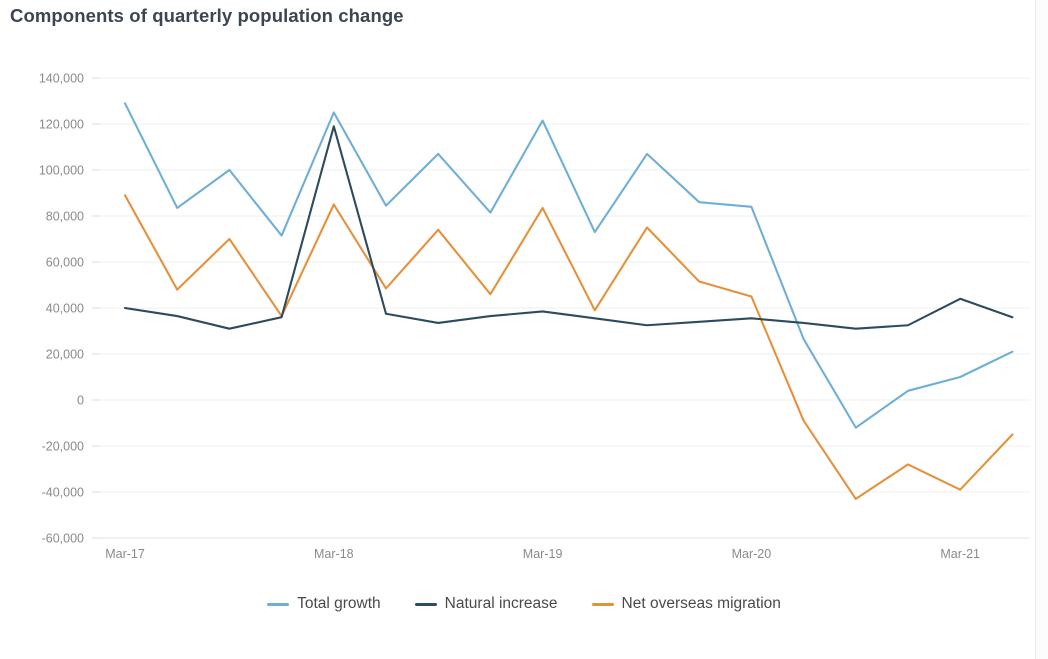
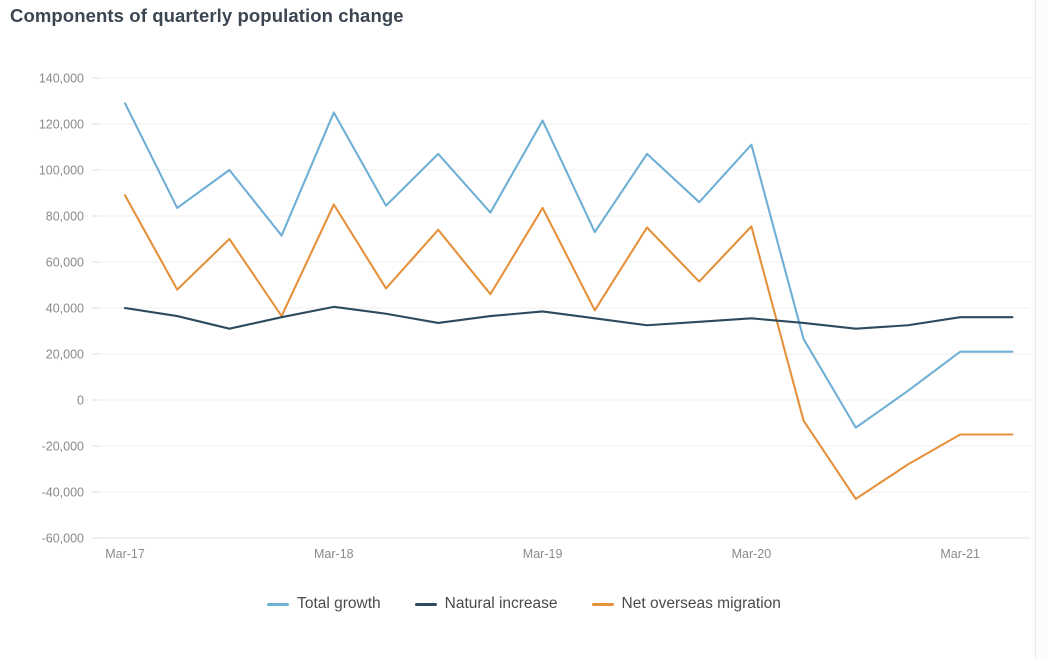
Natural increase/Mar-18: 119000 -> 40000
Total growth/Mar-20: 84000 -> 111000
Net overseas migration/Mar-20: 45000 -> 76000
Total growth/Mar-21: 10000 -> 21000
Natural increase/Mar-21: 44000 -> 36000
Net overseas migration/Mar-21: -39000 -> -15000
